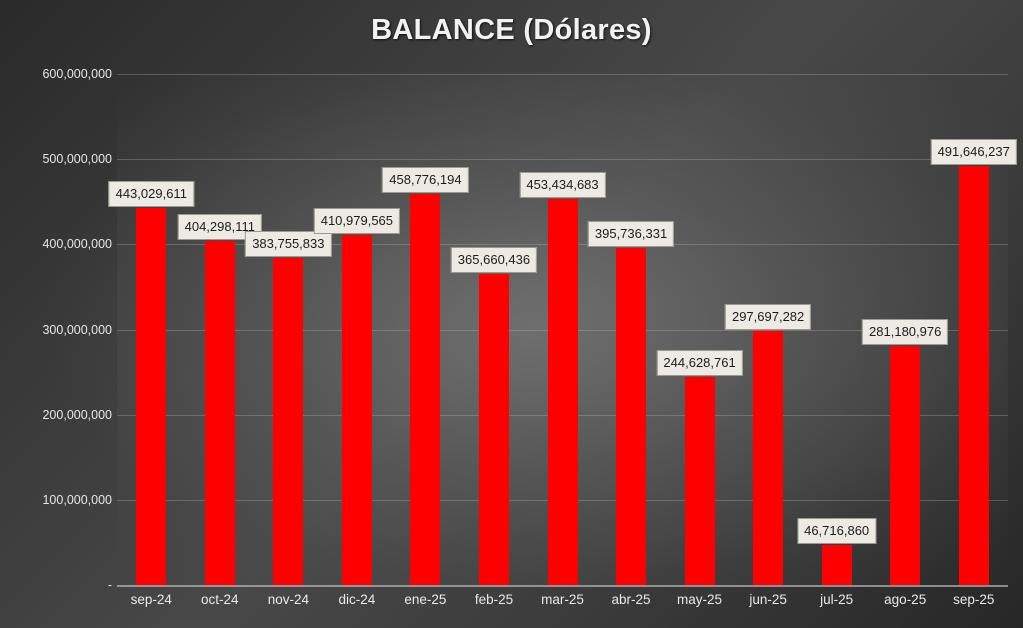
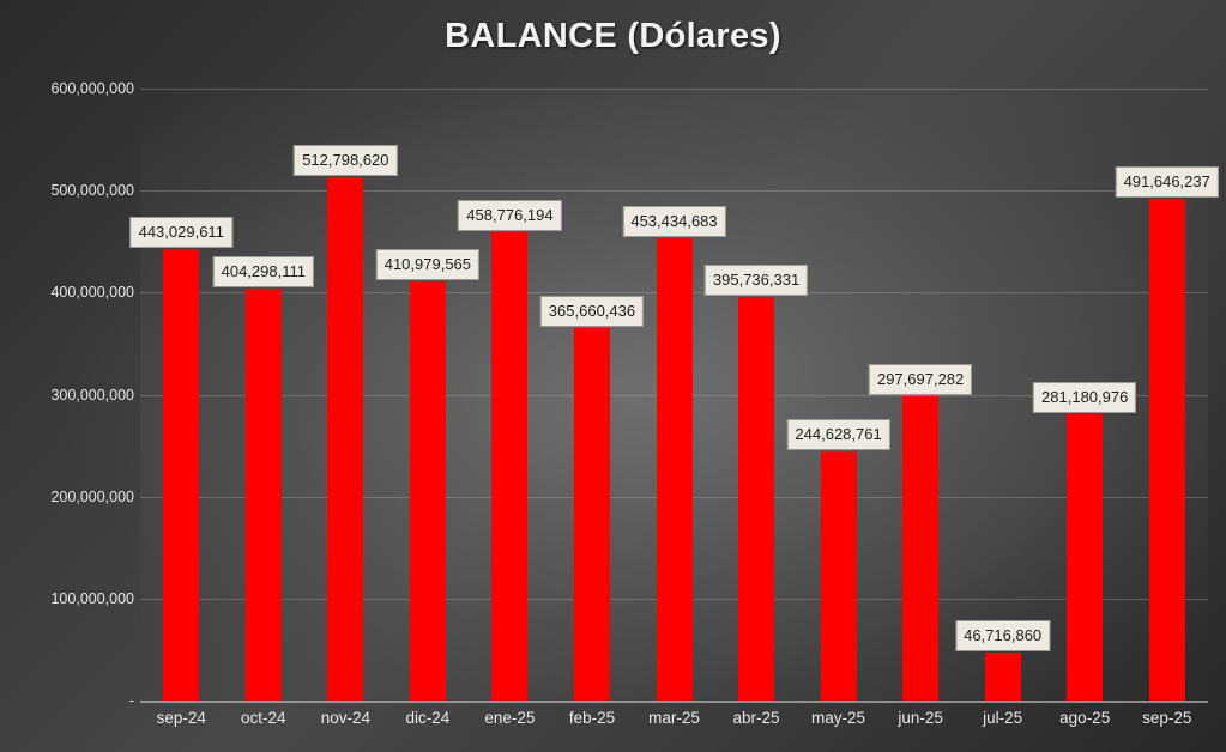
nov-24: 383,755,833 -> 512,798,620
